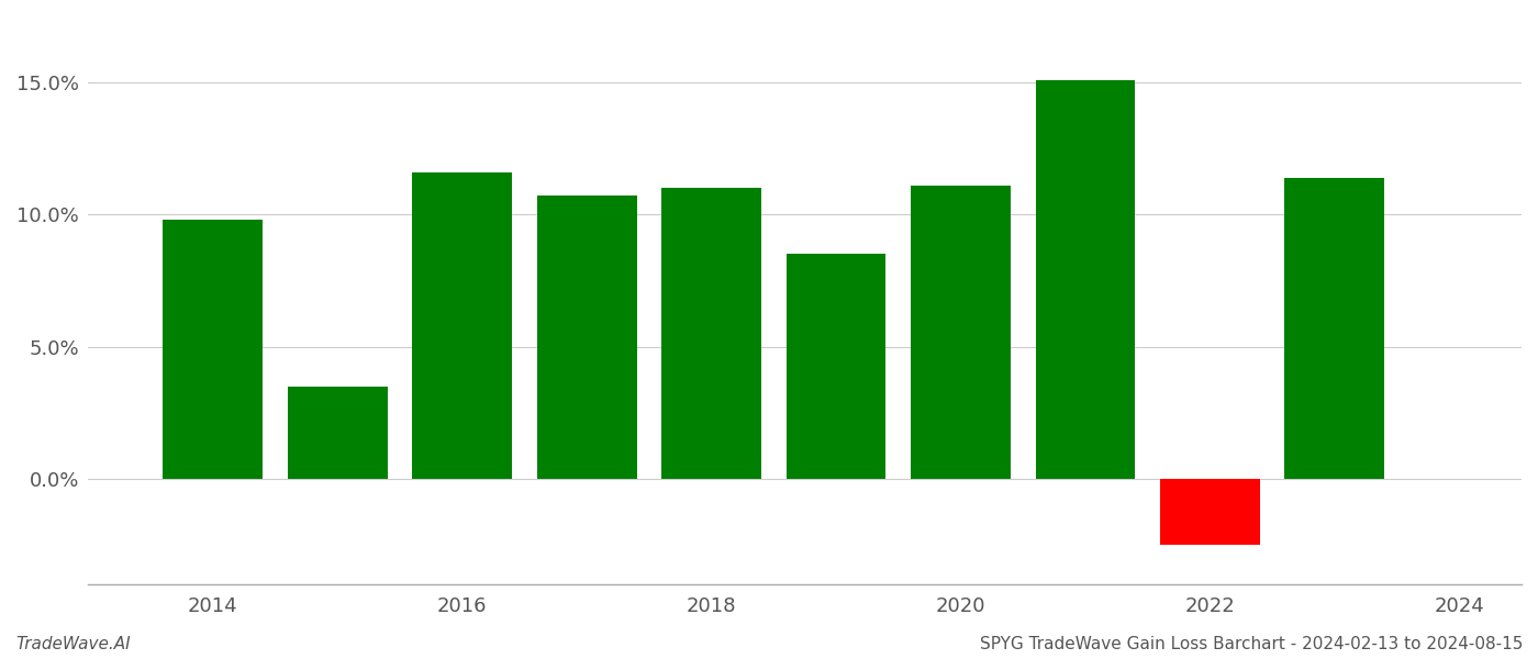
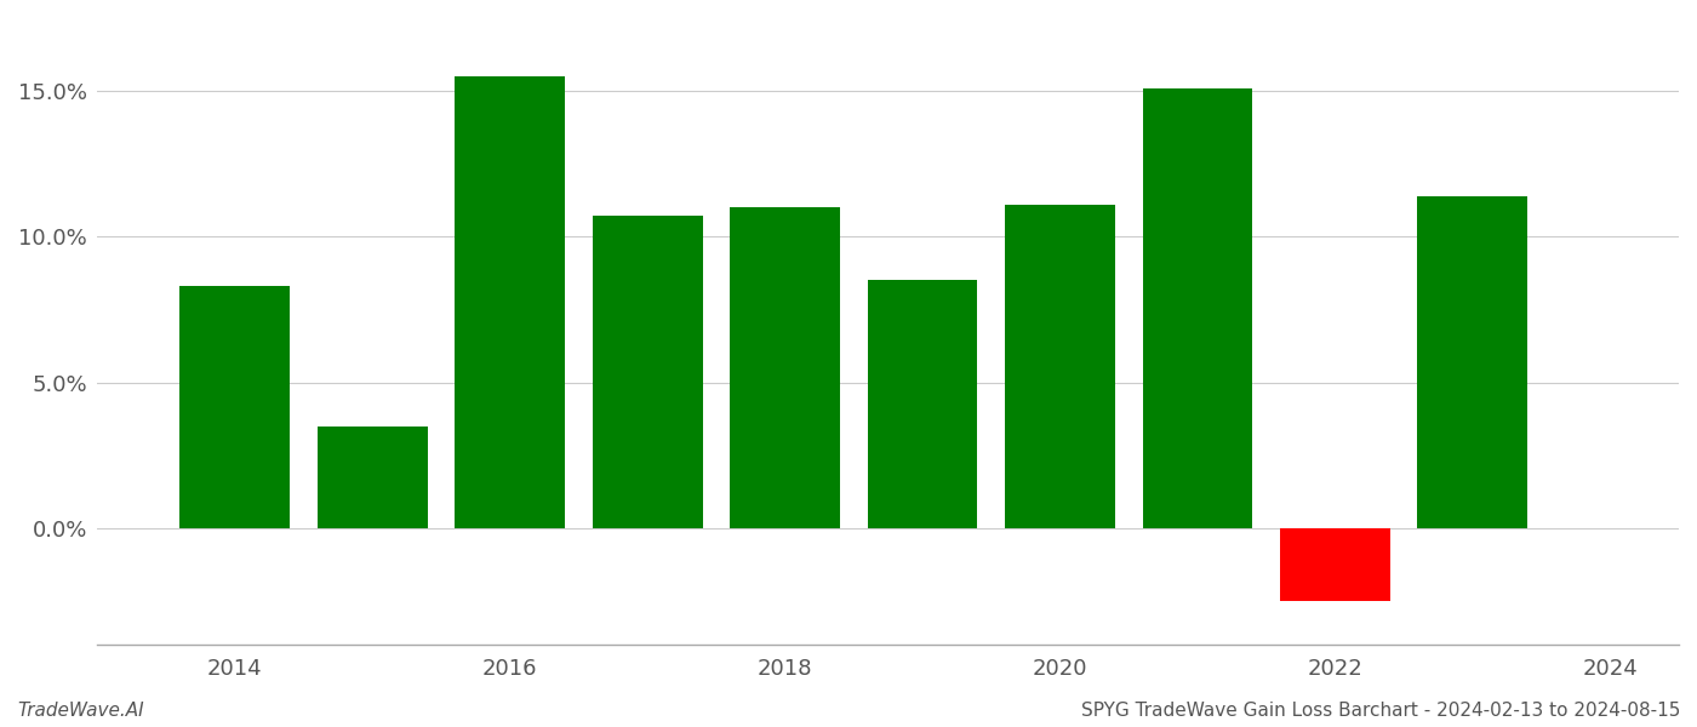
2014: 9.8% -> 8.3%
2016: 11.6% -> 15.5%
